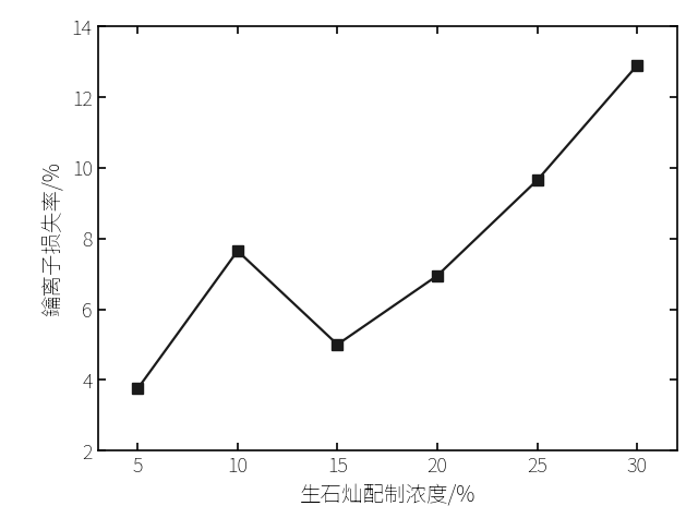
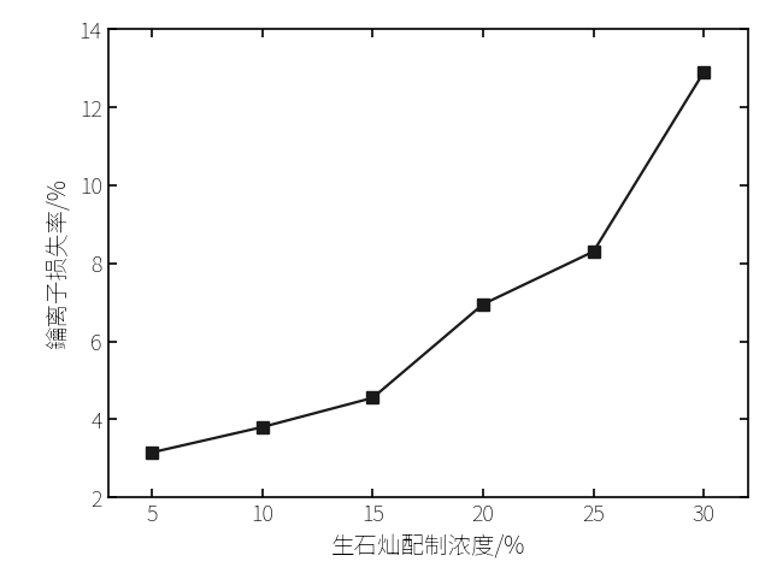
5: 3.75 -> 3.15
10: 7.65 -> 3.80
15: 5.00 -> 4.55
25: 9.65 -> 8.30
